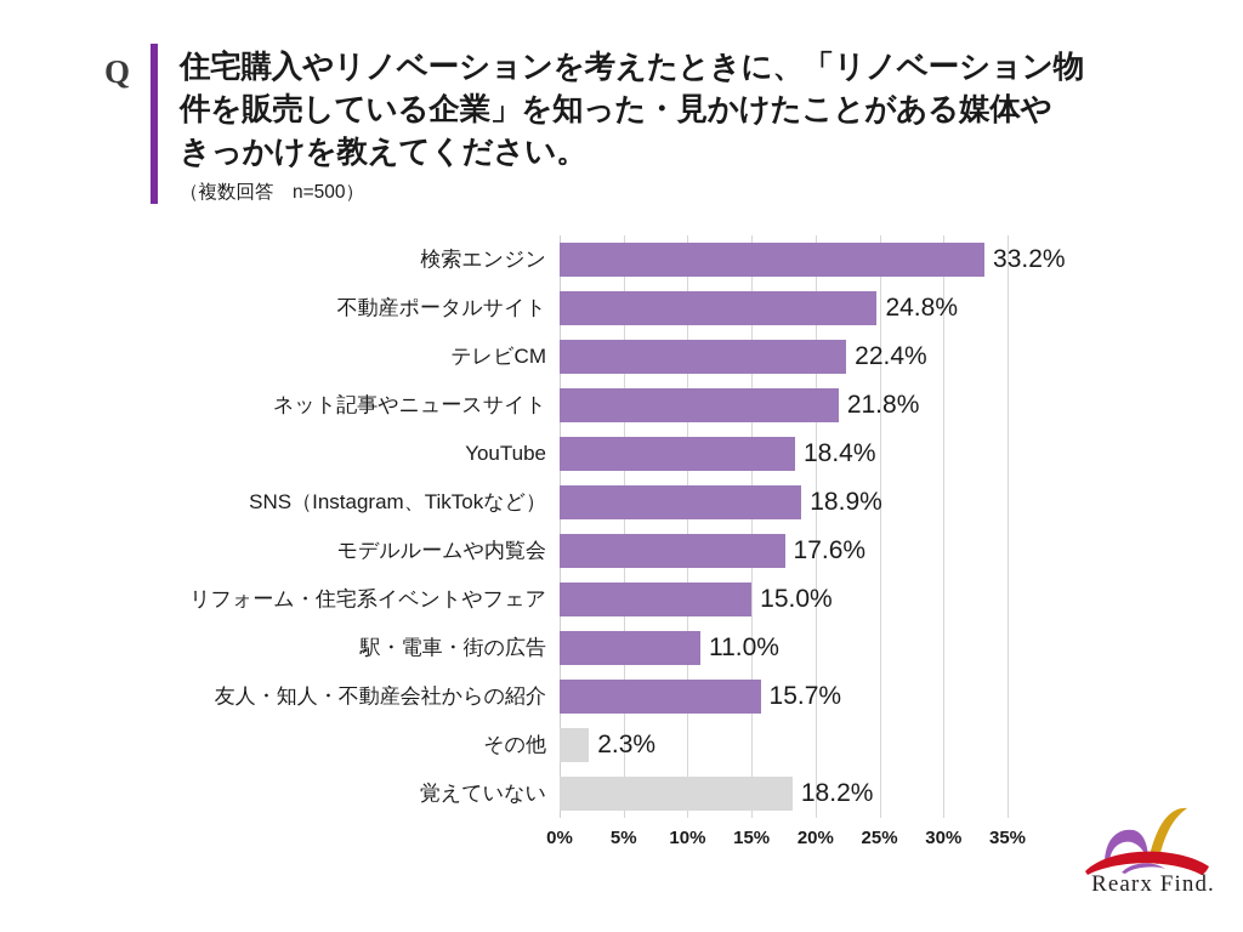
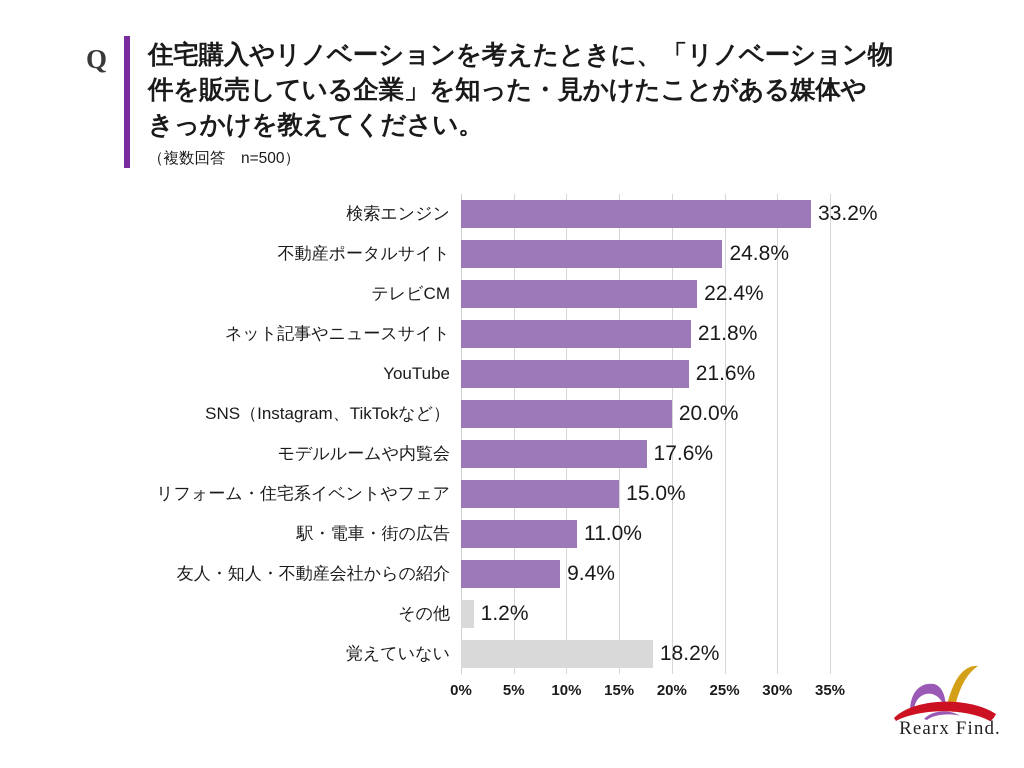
YouTube: 18.4% -> 21.6%
SNS（Instagram、TikTokなど）: 18.9% -> 20.0%
友人・知人・不動産会社からの紹介: 15.7% -> 9.4%
その他: 2.3% -> 1.2%
